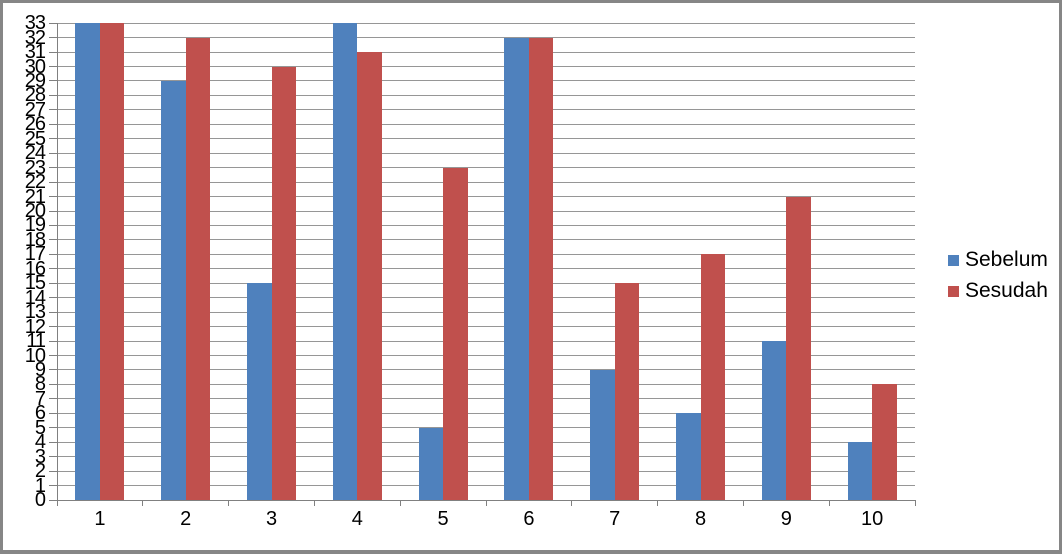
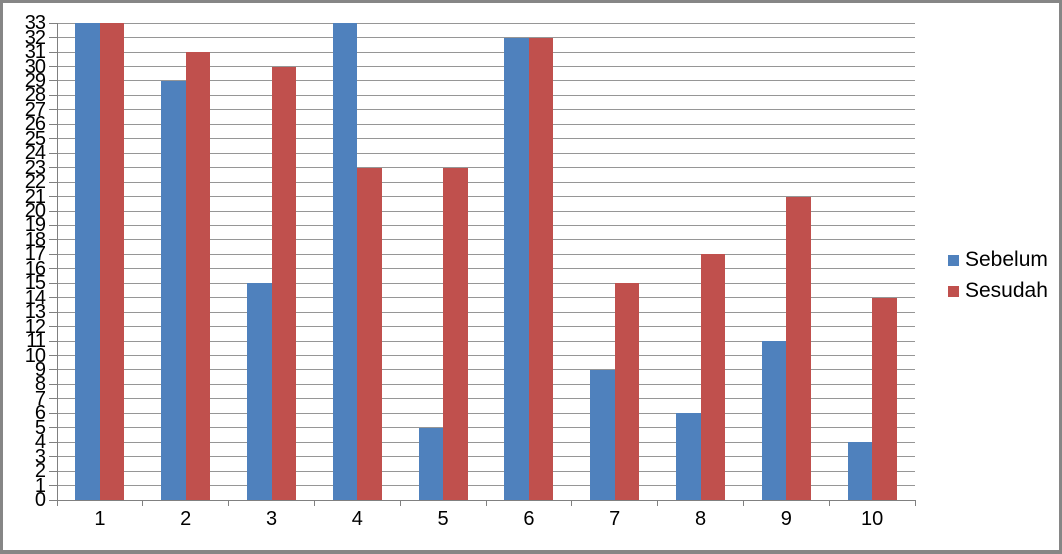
Sesudah/2: 32 -> 31
Sesudah/4: 31 -> 23
Sesudah/10: 8 -> 14
